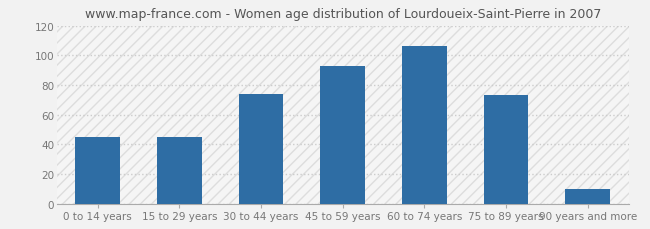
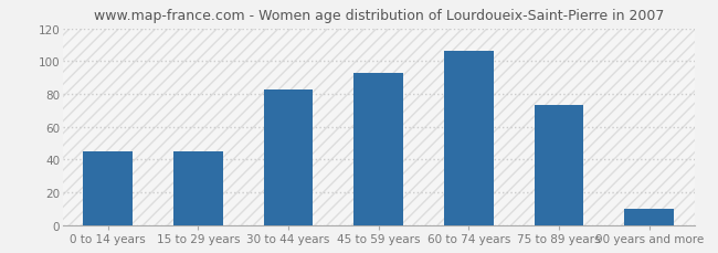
30 to 44 years: 74 -> 83
